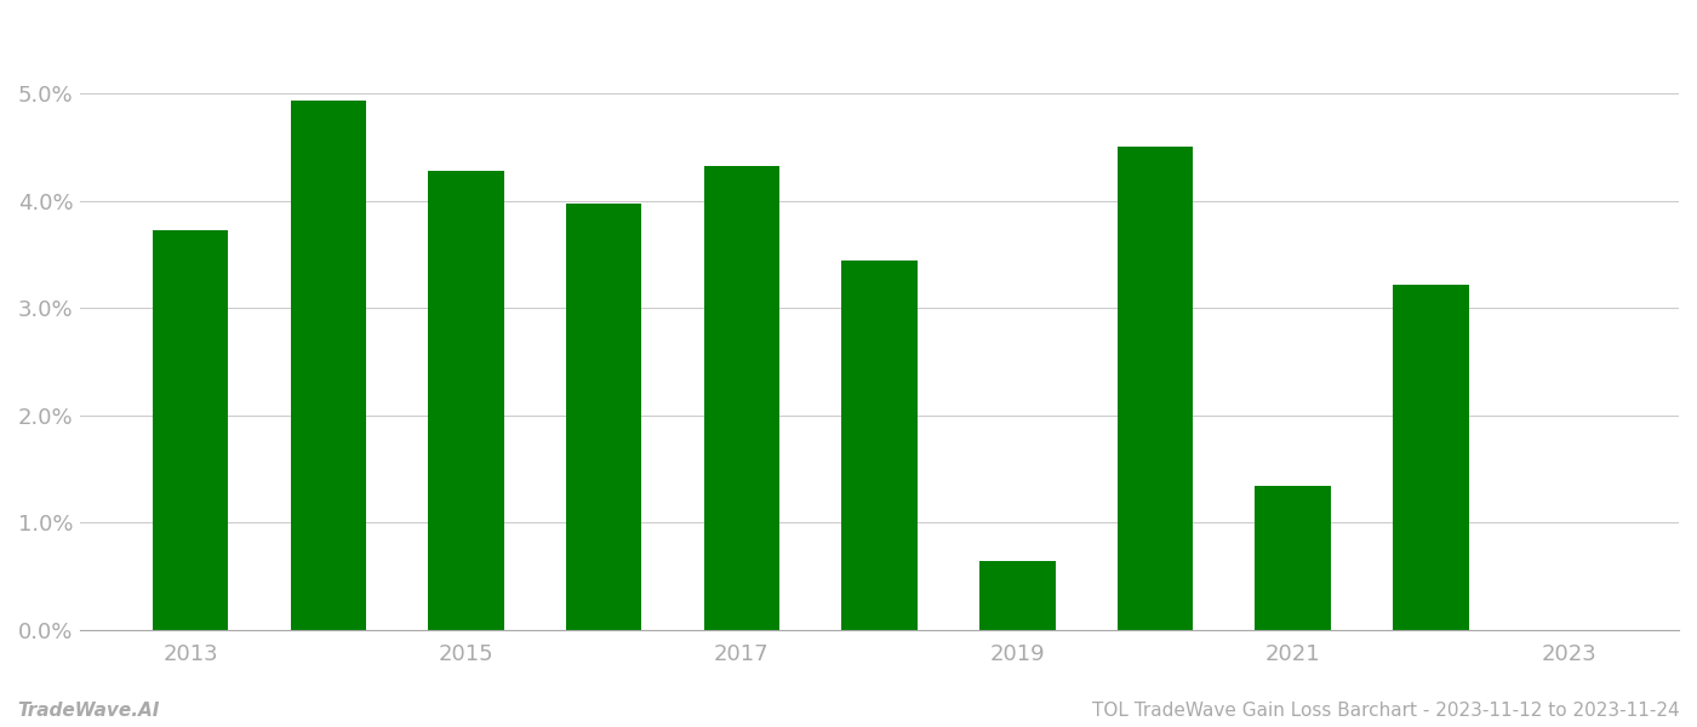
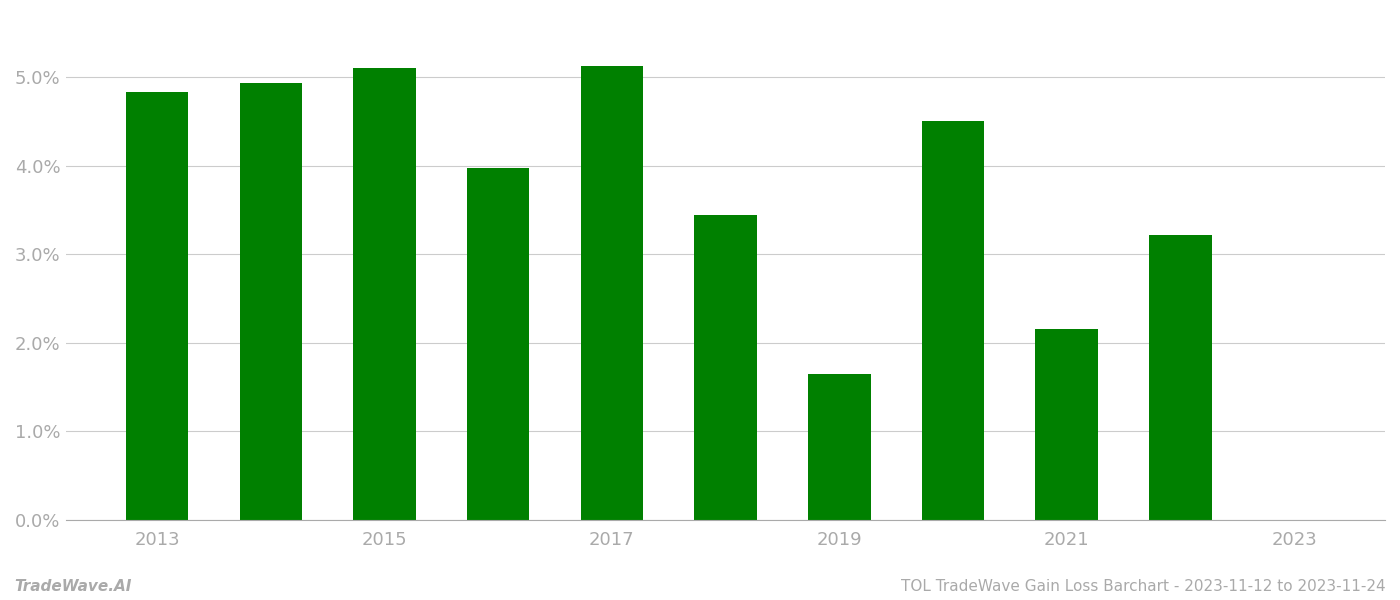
2013: 3.72% -> 4.83%
2015: 4.28% -> 5.10%
2017: 4.32% -> 5.12%
2019: 0.64% -> 1.65%
2021: 1.34% -> 2.15%
